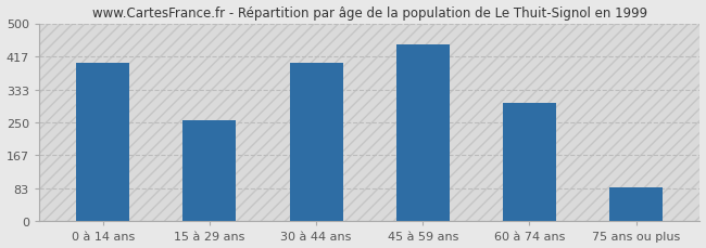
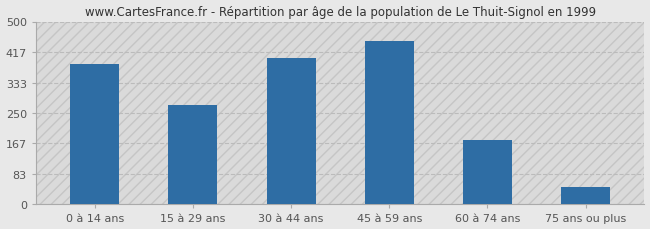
0 à 14 ans: 400 -> 383
15 à 29 ans: 255 -> 272
60 à 74 ans: 300 -> 175
75 ans ou plus: 85 -> 47
